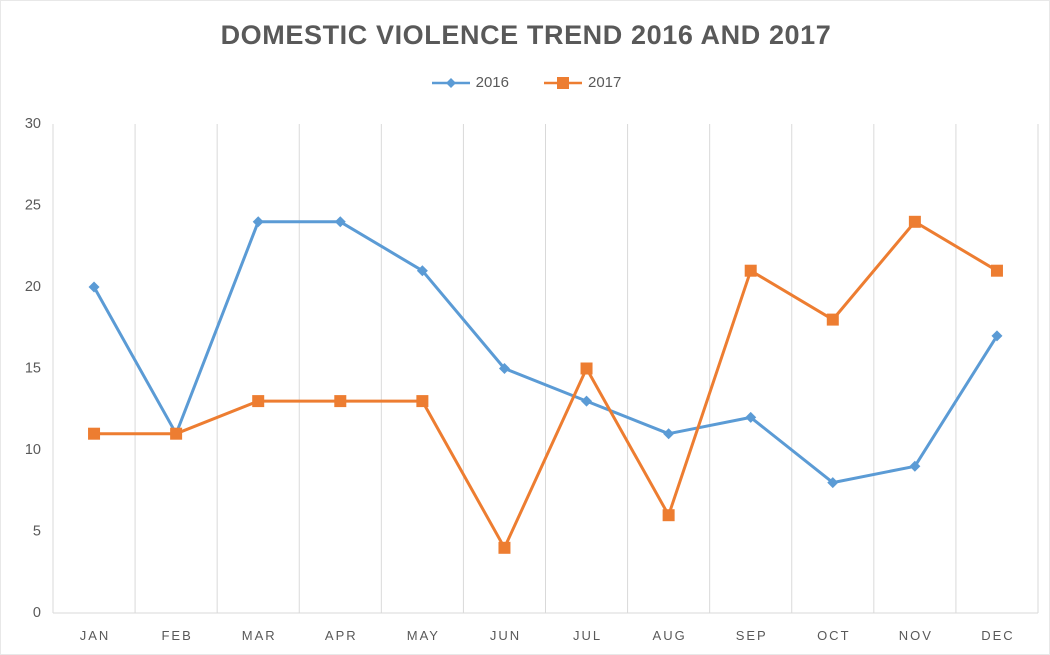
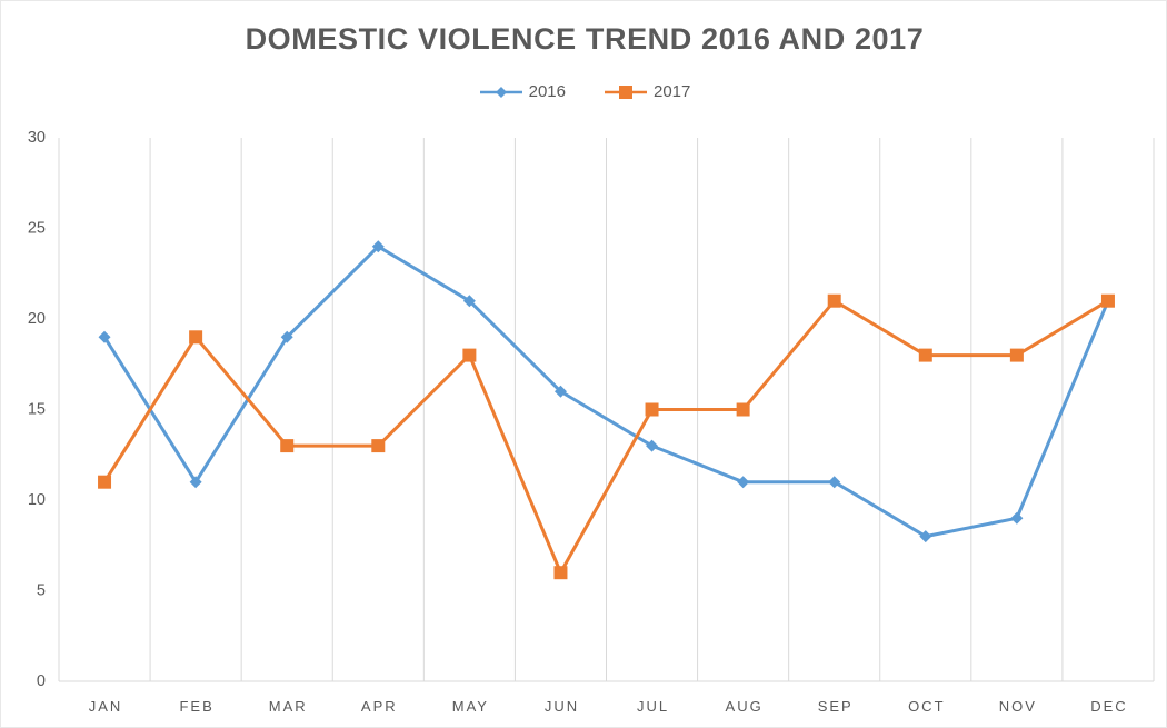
2016/JAN: 20 -> 19
2017/FEB: 11 -> 19
2016/MAR: 24 -> 19
2017/MAY: 13 -> 18
2016/JUN: 15 -> 16
2017/JUN: 4 -> 6
2017/AUG: 6 -> 15
2016/SEP: 12 -> 11
2017/NOV: 24 -> 18
2016/DEC: 17 -> 21
